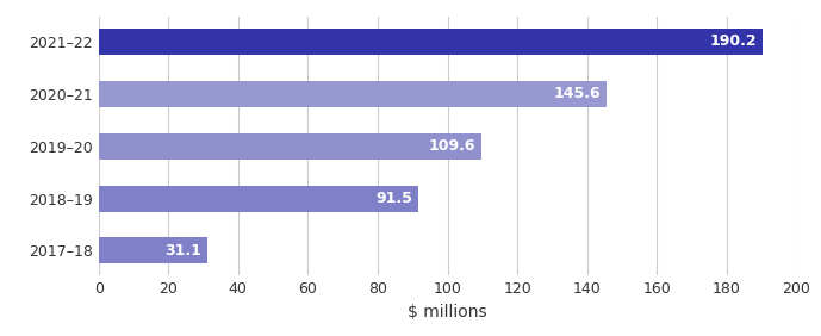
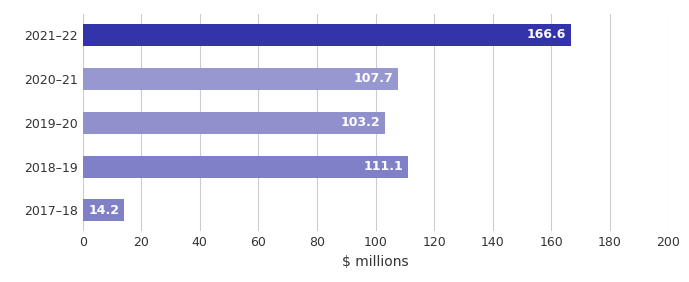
2021–22: 190.2 -> 166.6
2020–21: 145.6 -> 107.7
2019–20: 109.6 -> 103.2
2018–19: 91.5 -> 111.1
2017–18: 31.1 -> 14.2
